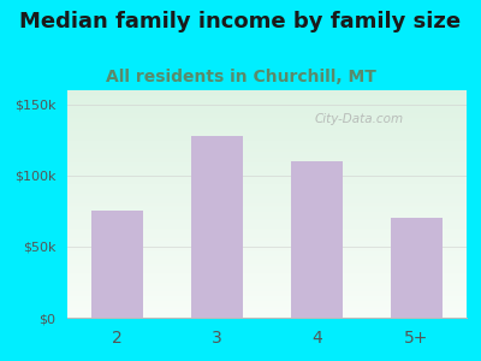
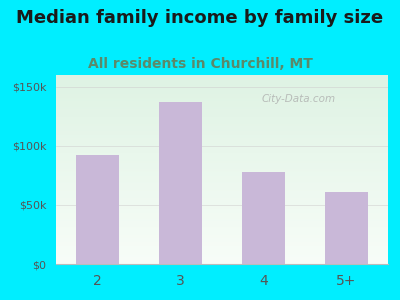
2: $75k -> $92k
3: $128k -> $137k
4: $110k -> $78k
5+: $70k -> $61k
